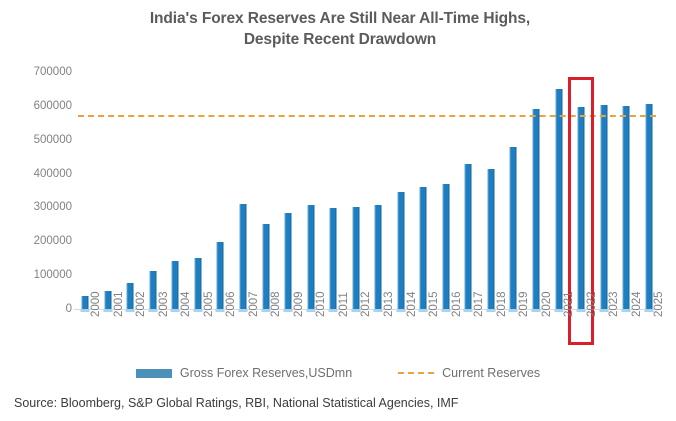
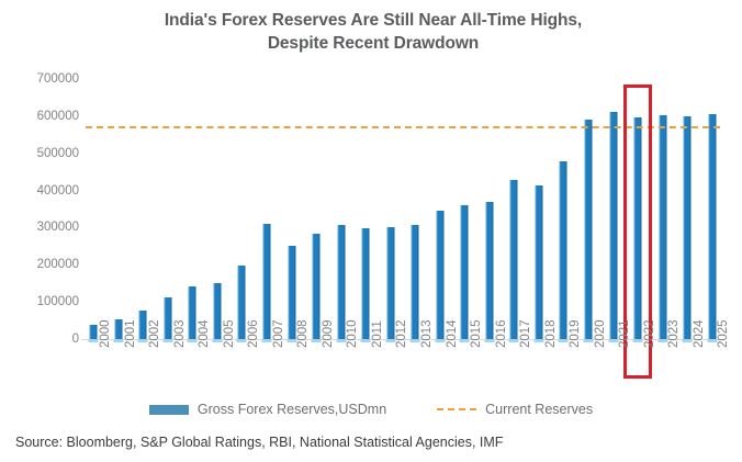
2021: 650000 -> 610000
